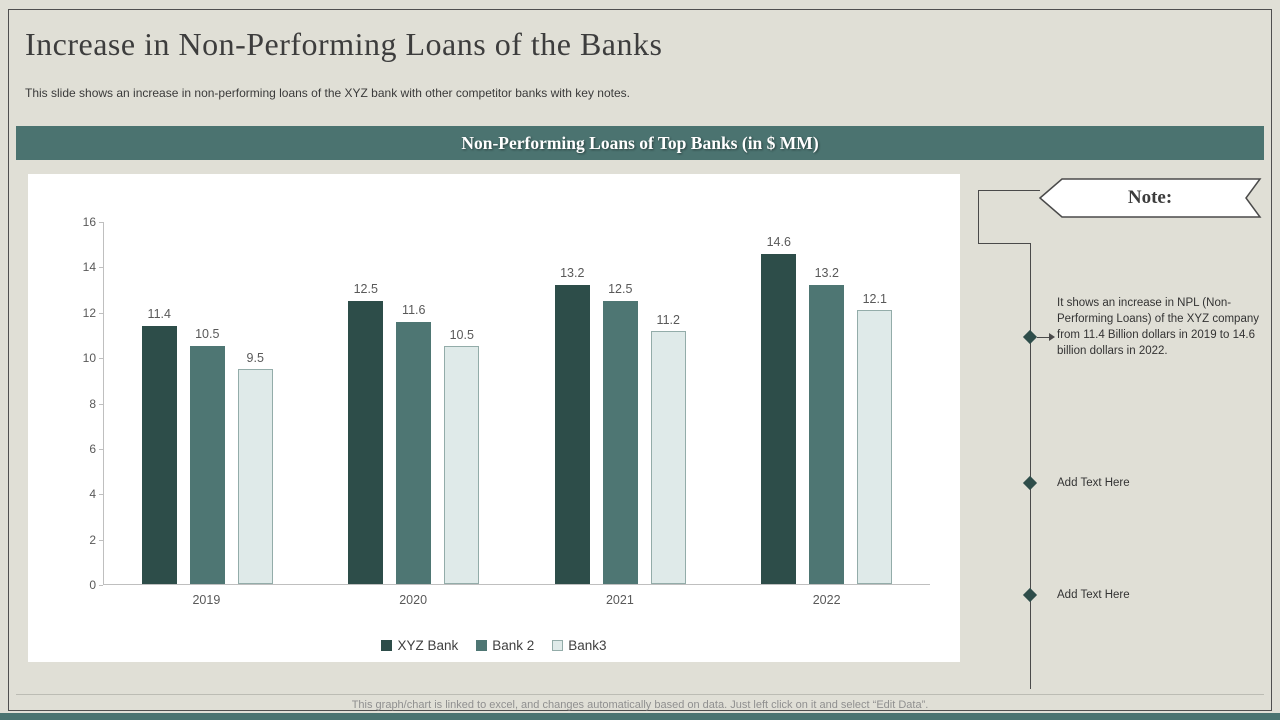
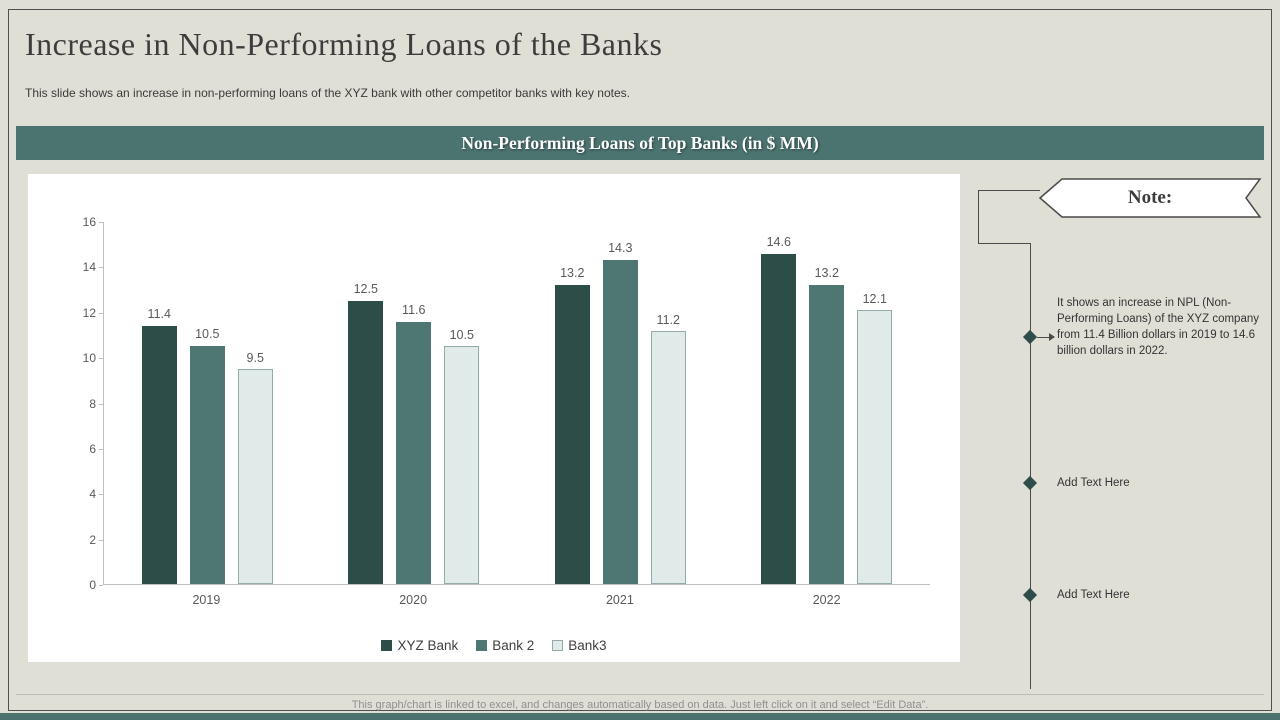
Bank 2/2021: 12.5 -> 14.3
